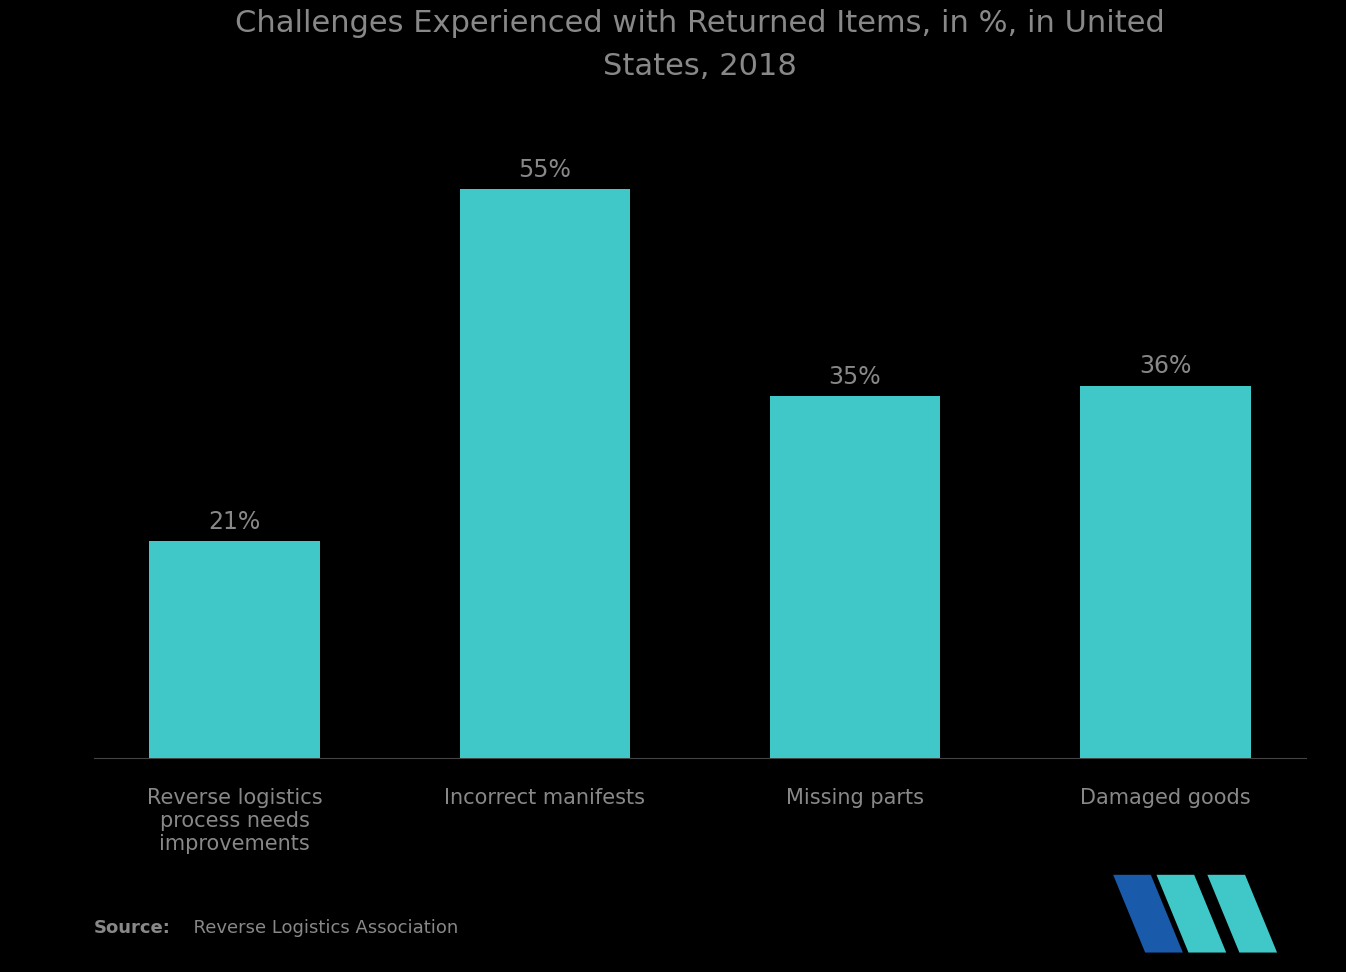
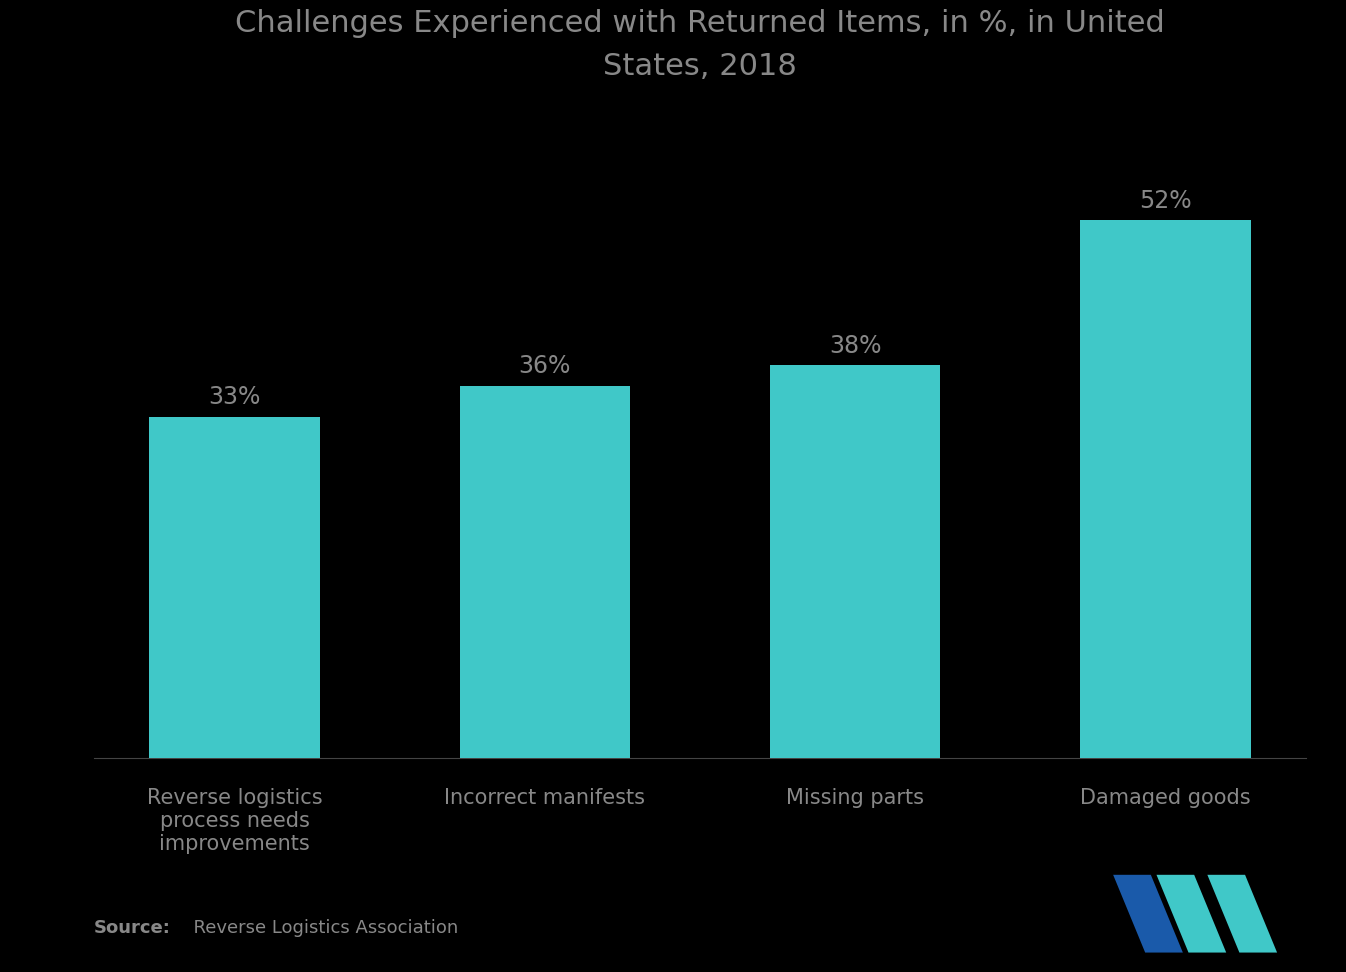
Reverse logistics process needs improvements: 21% -> 33%
Incorrect manifests: 55% -> 36%
Missing parts: 35% -> 38%
Damaged goods: 36% -> 52%
